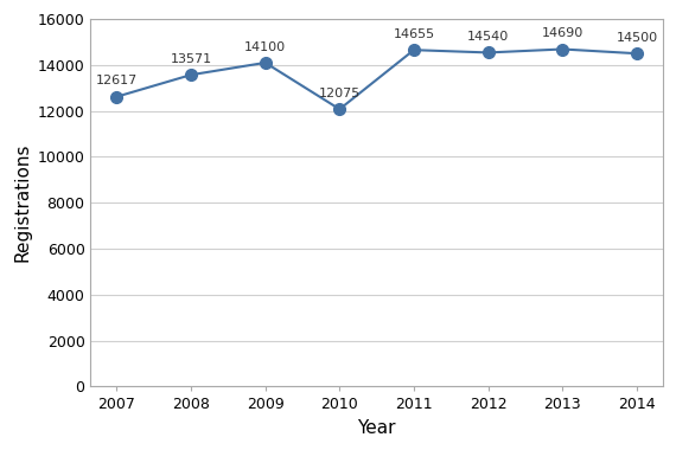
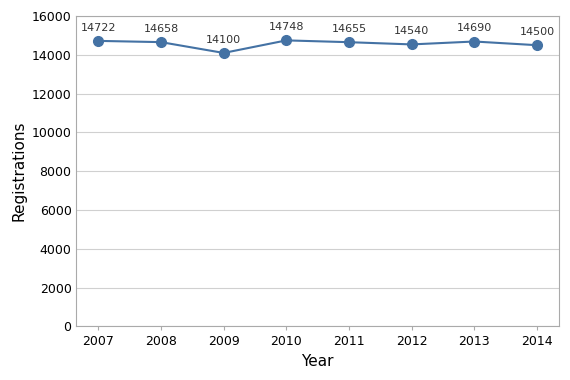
2007: 12617 -> 14722
2008: 13571 -> 14658
2010: 12075 -> 14748
